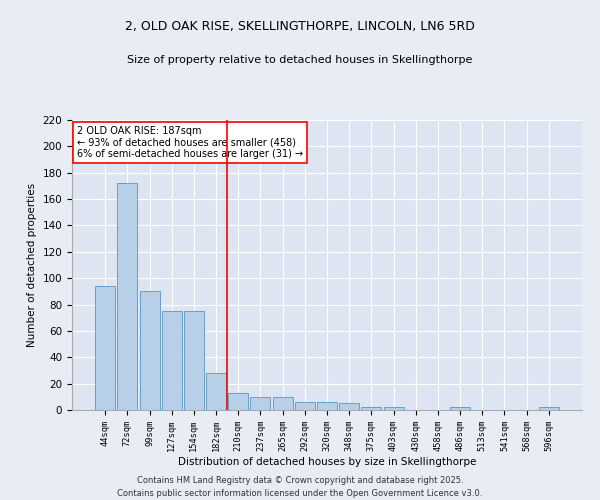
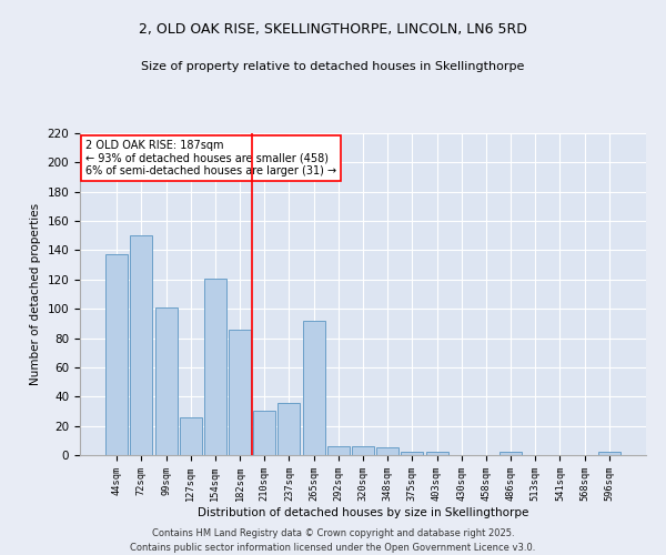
44sqm: 94 -> 137
72sqm: 172 -> 150
99sqm: 90 -> 101
127sqm: 75 -> 26
154sqm: 75 -> 121
182sqm: 28 -> 86
210sqm: 13 -> 30
237sqm: 10 -> 36
265sqm: 10 -> 92
